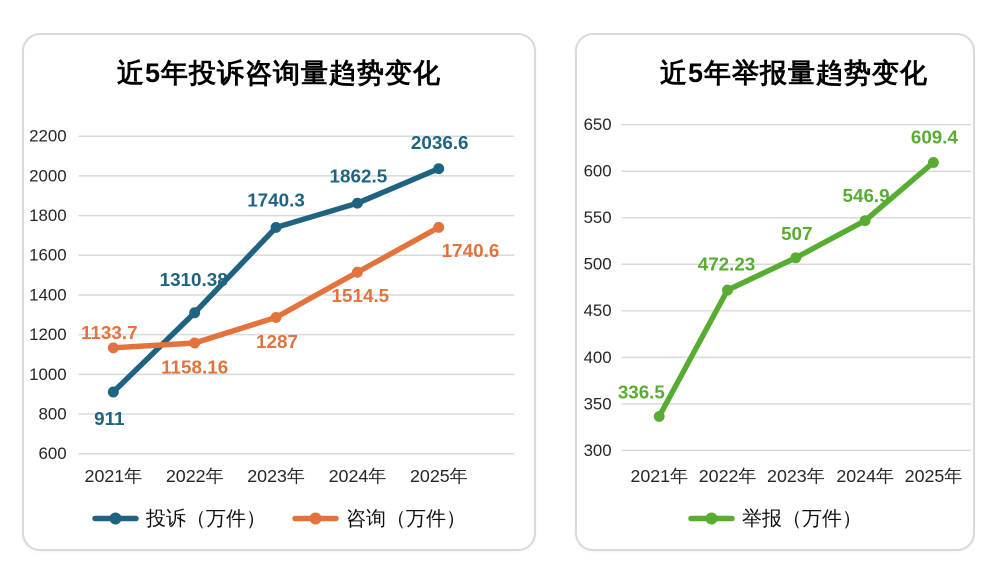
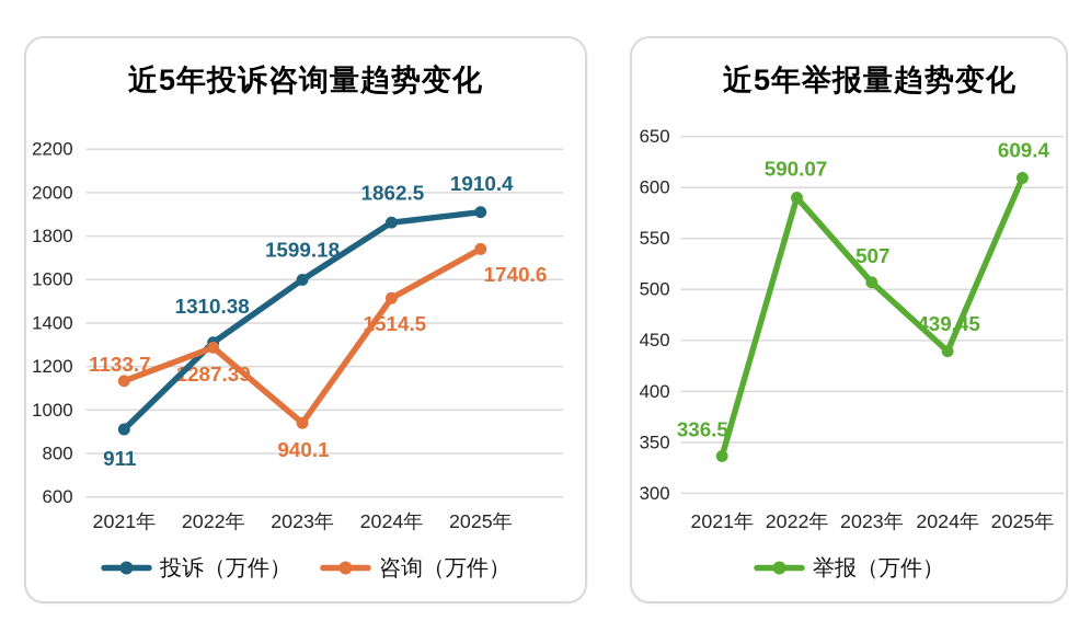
近5年投诉咨询量趋势变化/咨询（万件）/2022年: 1158.16 -> 1287.39
近5年投诉咨询量趋势变化/投诉（万件）/2023年: 1740.3 -> 1599.18
近5年投诉咨询量趋势变化/咨询（万件）/2023年: 1287 -> 940.1
近5年投诉咨询量趋势变化/投诉（万件）/2025年: 2036.6 -> 1910.4
近5年举报量趋势变化/2022年: 472.23 -> 590.07
近5年举报量趋势变化/2024年: 546.9 -> 439.45
